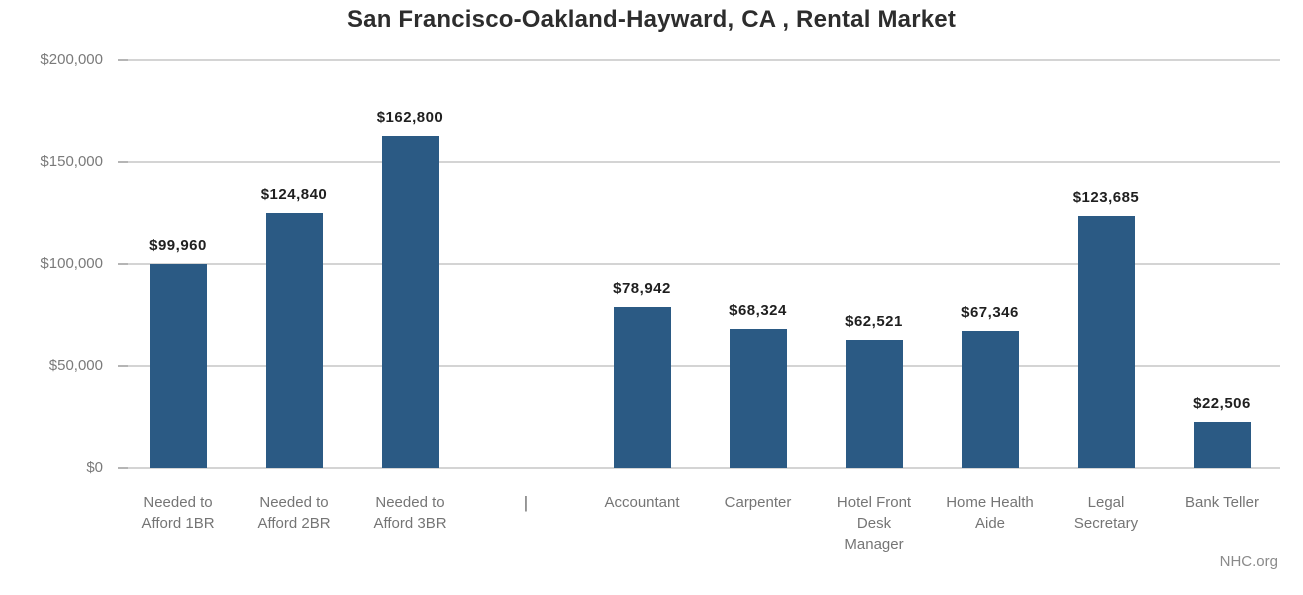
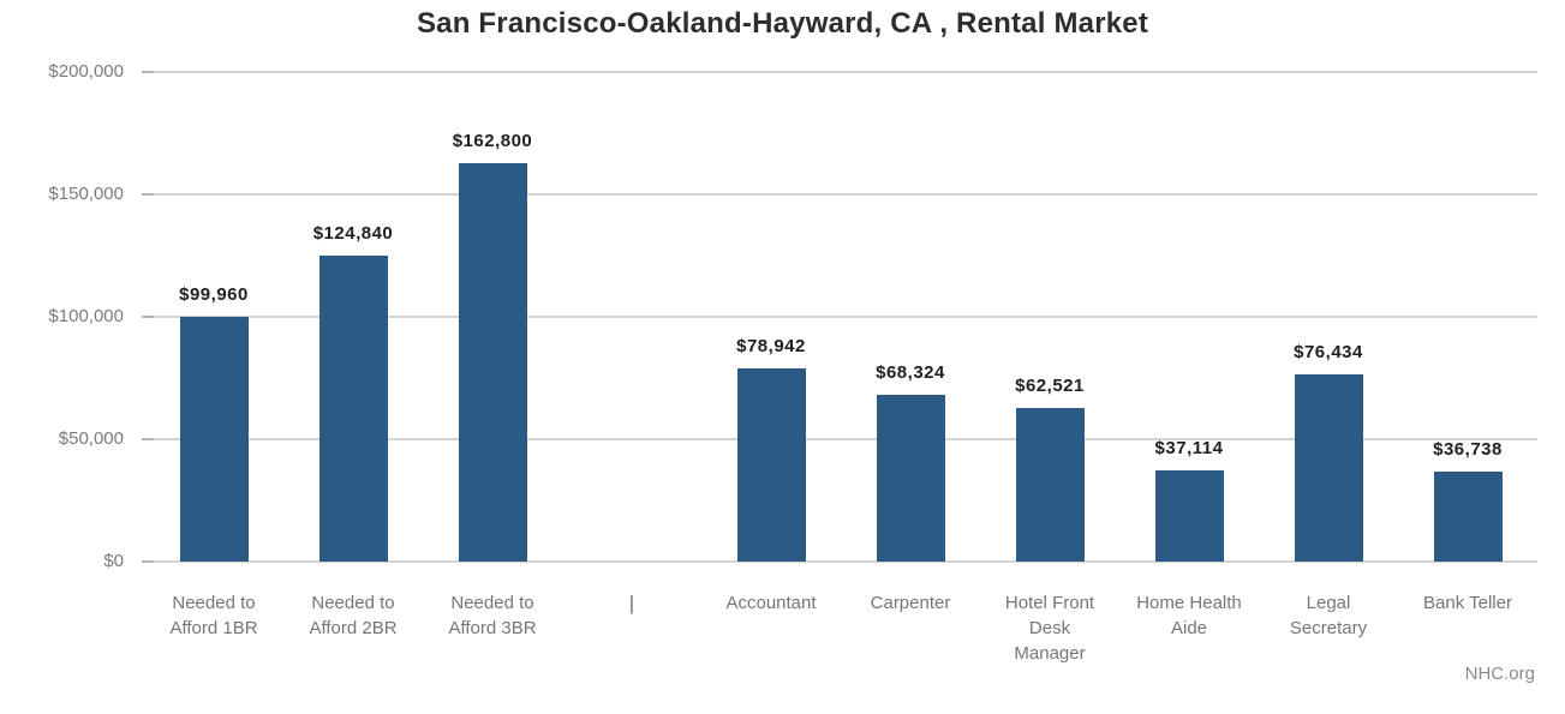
Home Health Aide: $67,346 -> $37,114
Legal Secretary: $123,685 -> $76,434
Bank Teller: $22,506 -> $36,738
